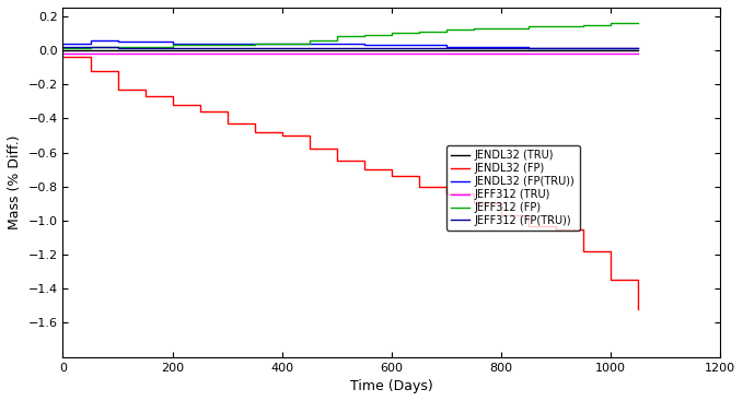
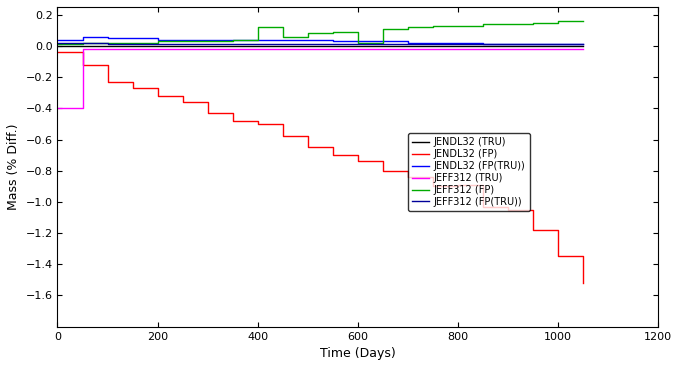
JEFF312 (TRU)/0: -0.02 -> -0.40
JEFF312 (FP)/400: 0.04 -> 0.12
JEFF312 (FP)/600: 0.10 -> 0.02
JENDL32 (FP)/800: -0.97 -> -0.89
